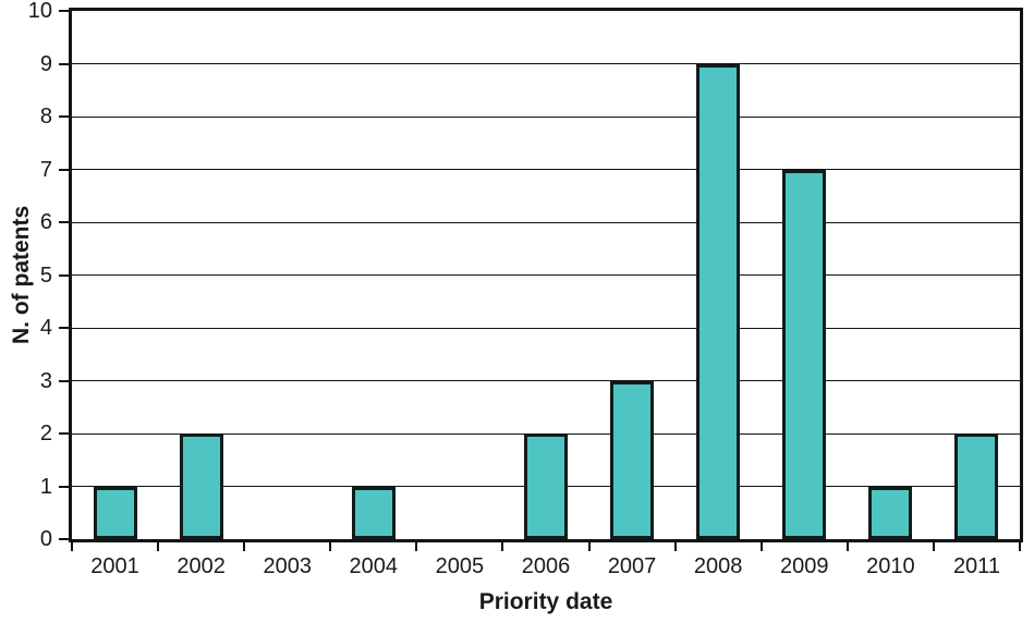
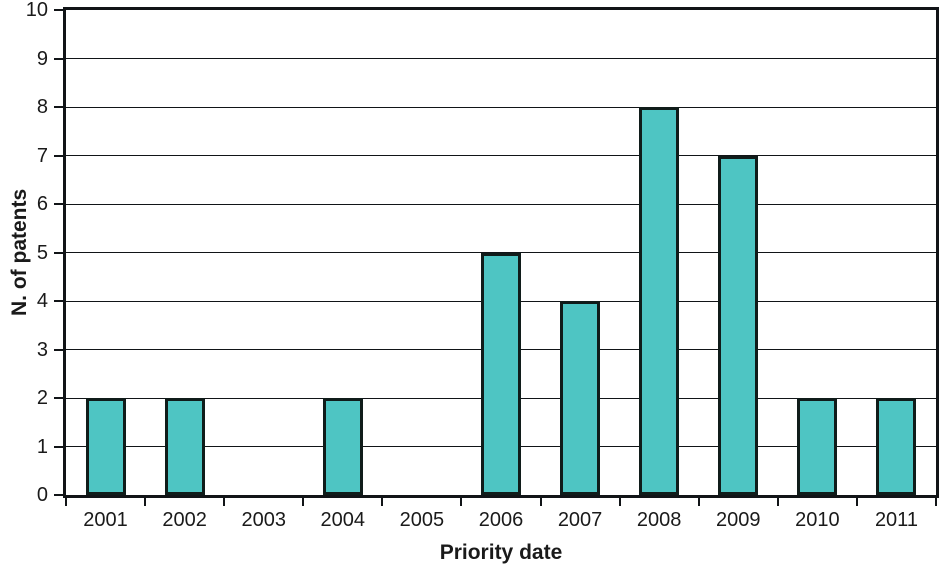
2001: 1 -> 2
2004: 1 -> 2
2006: 2 -> 5
2007: 3 -> 4
2008: 9 -> 8
2010: 1 -> 2
